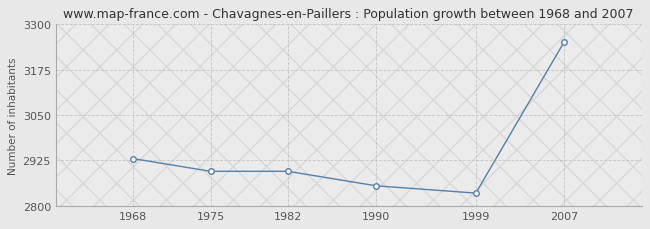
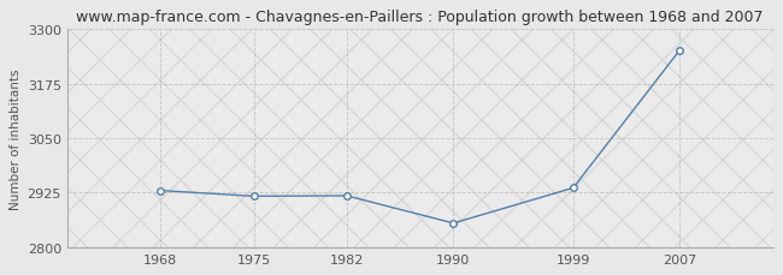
1975: 2895 -> 2917
1982: 2895 -> 2918
1999: 2835 -> 2936
